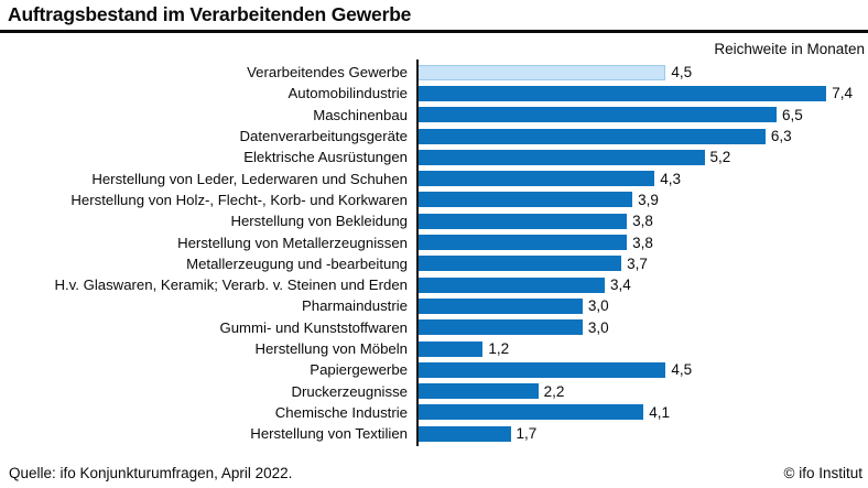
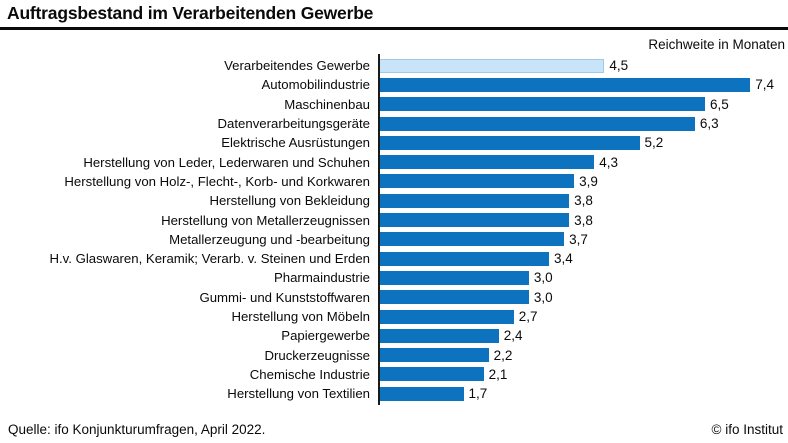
Herstellung von Möbeln: 1,2 -> 2,7
Papiergewerbe: 4,5 -> 2,4
Chemische Industrie: 4,1 -> 2,1
